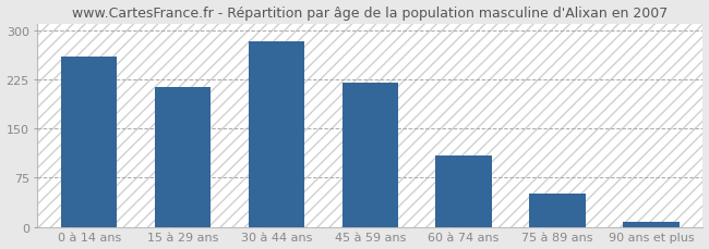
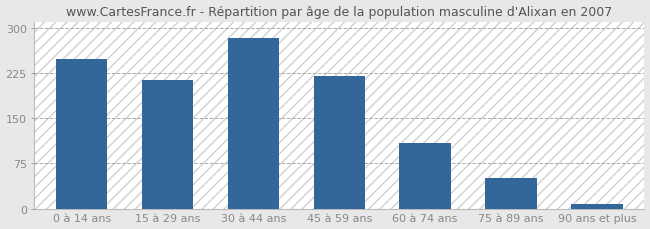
0 à 14 ans: 260 -> 248
